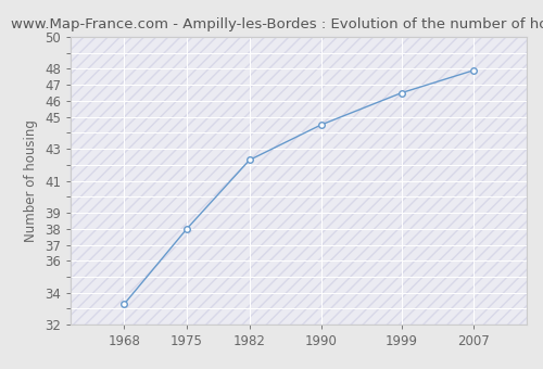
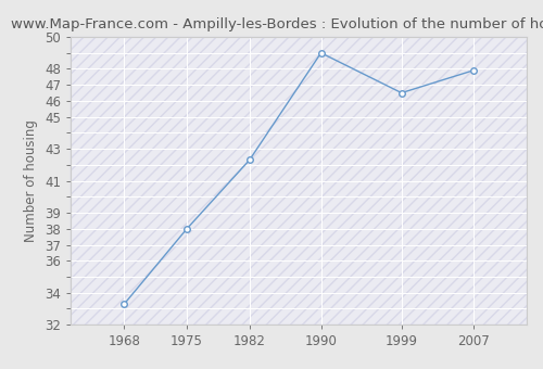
1990: 44.5 -> 49.0
